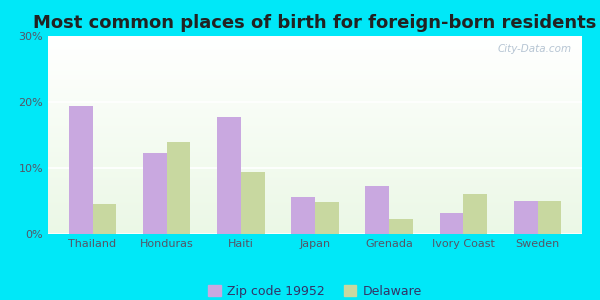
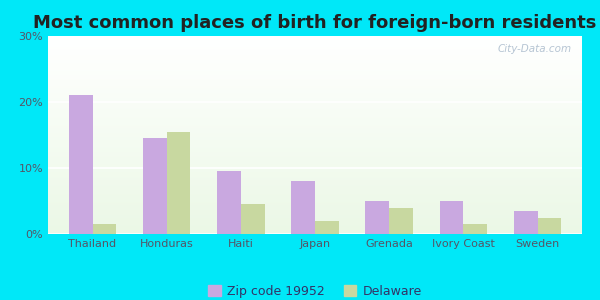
Zip code 19952/Thailand: 19.4% -> 21.0%
Delaware/Thailand: 4.6% -> 1.5%
Zip code 19952/Honduras: 12.2% -> 14.5%
Delaware/Honduras: 14.0% -> 15.5%
Zip code 19952/Haiti: 17.8% -> 9.5%
Delaware/Haiti: 9.4% -> 4.5%
Zip code 19952/Japan: 5.6% -> 8.0%
Delaware/Japan: 4.8% -> 2.0%
Zip code 19952/Grenada: 7.2% -> 5.0%
Delaware/Grenada: 2.2% -> 4.0%
Zip code 19952/Ivory Coast: 3.2% -> 5.0%
Delaware/Ivory Coast: 6.0% -> 1.5%
Zip code 19952/Sweden: 5.0% -> 3.5%
Delaware/Sweden: 5.0% -> 2.5%
